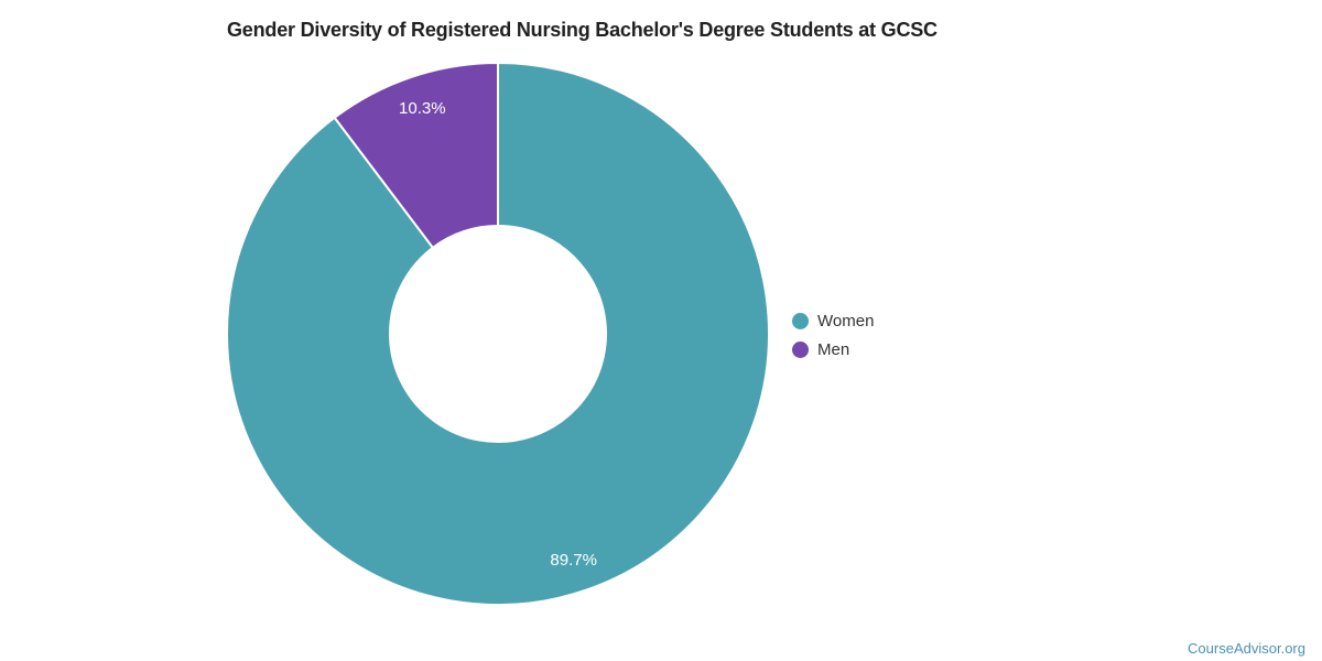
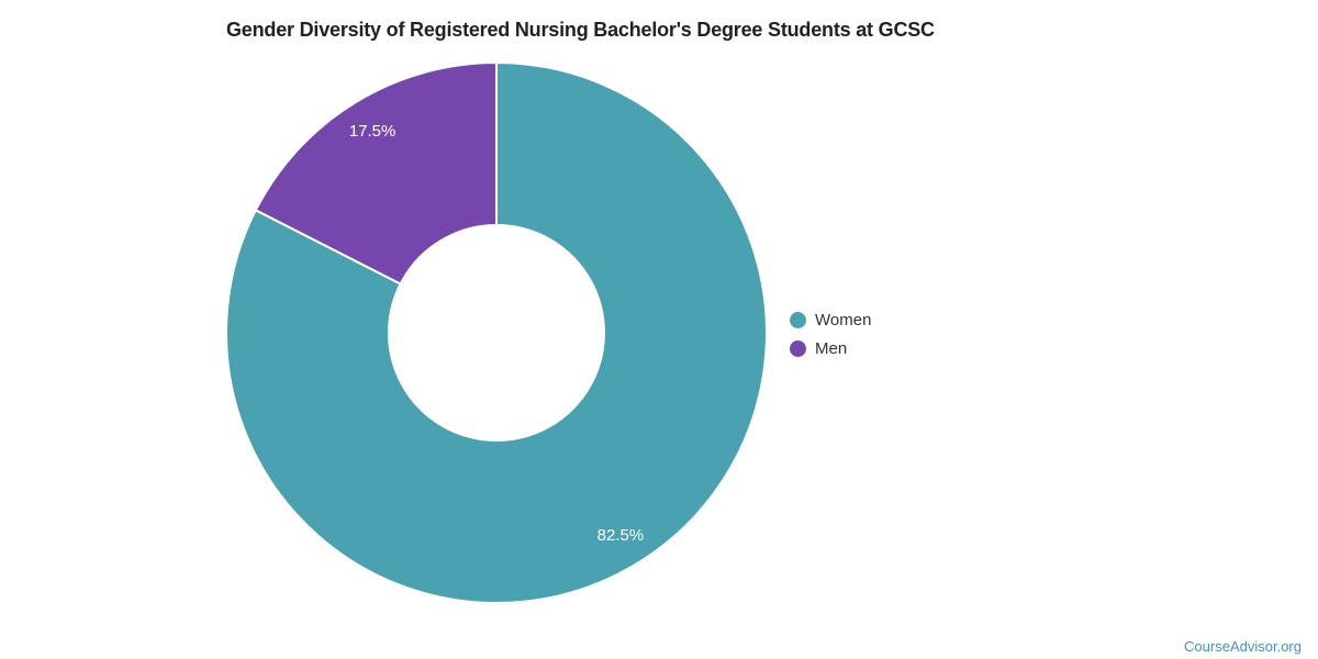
Women: 89.7% -> 82.5%
Men: 10.3% -> 17.5%
